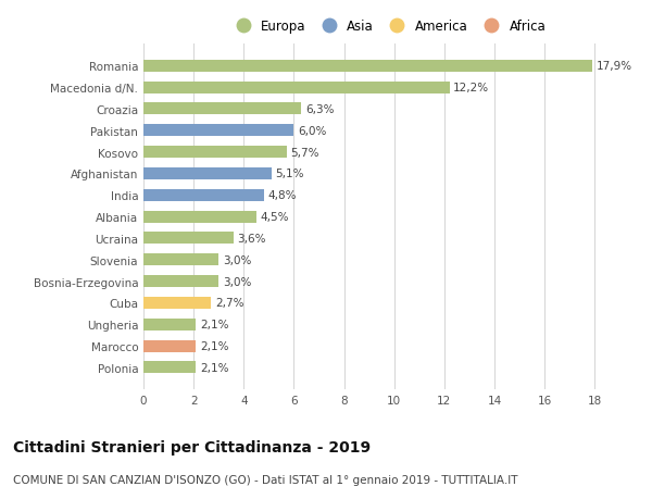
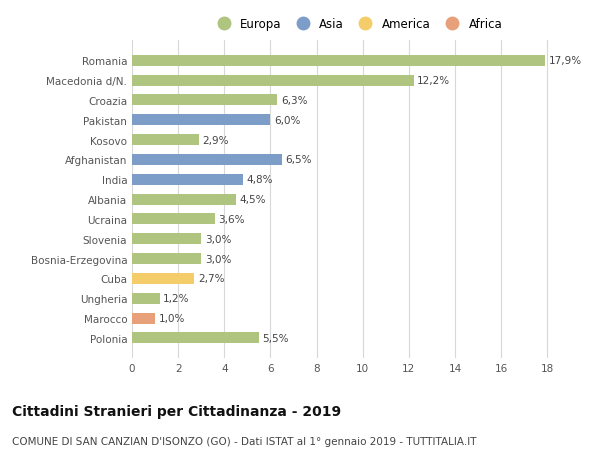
Kosovo: 5,7% -> 2,9%
Afghanistan: 5,1% -> 6,5%
Ungheria: 2,1% -> 1,2%
Marocco: 2,1% -> 1,0%
Polonia: 2,1% -> 5,5%
